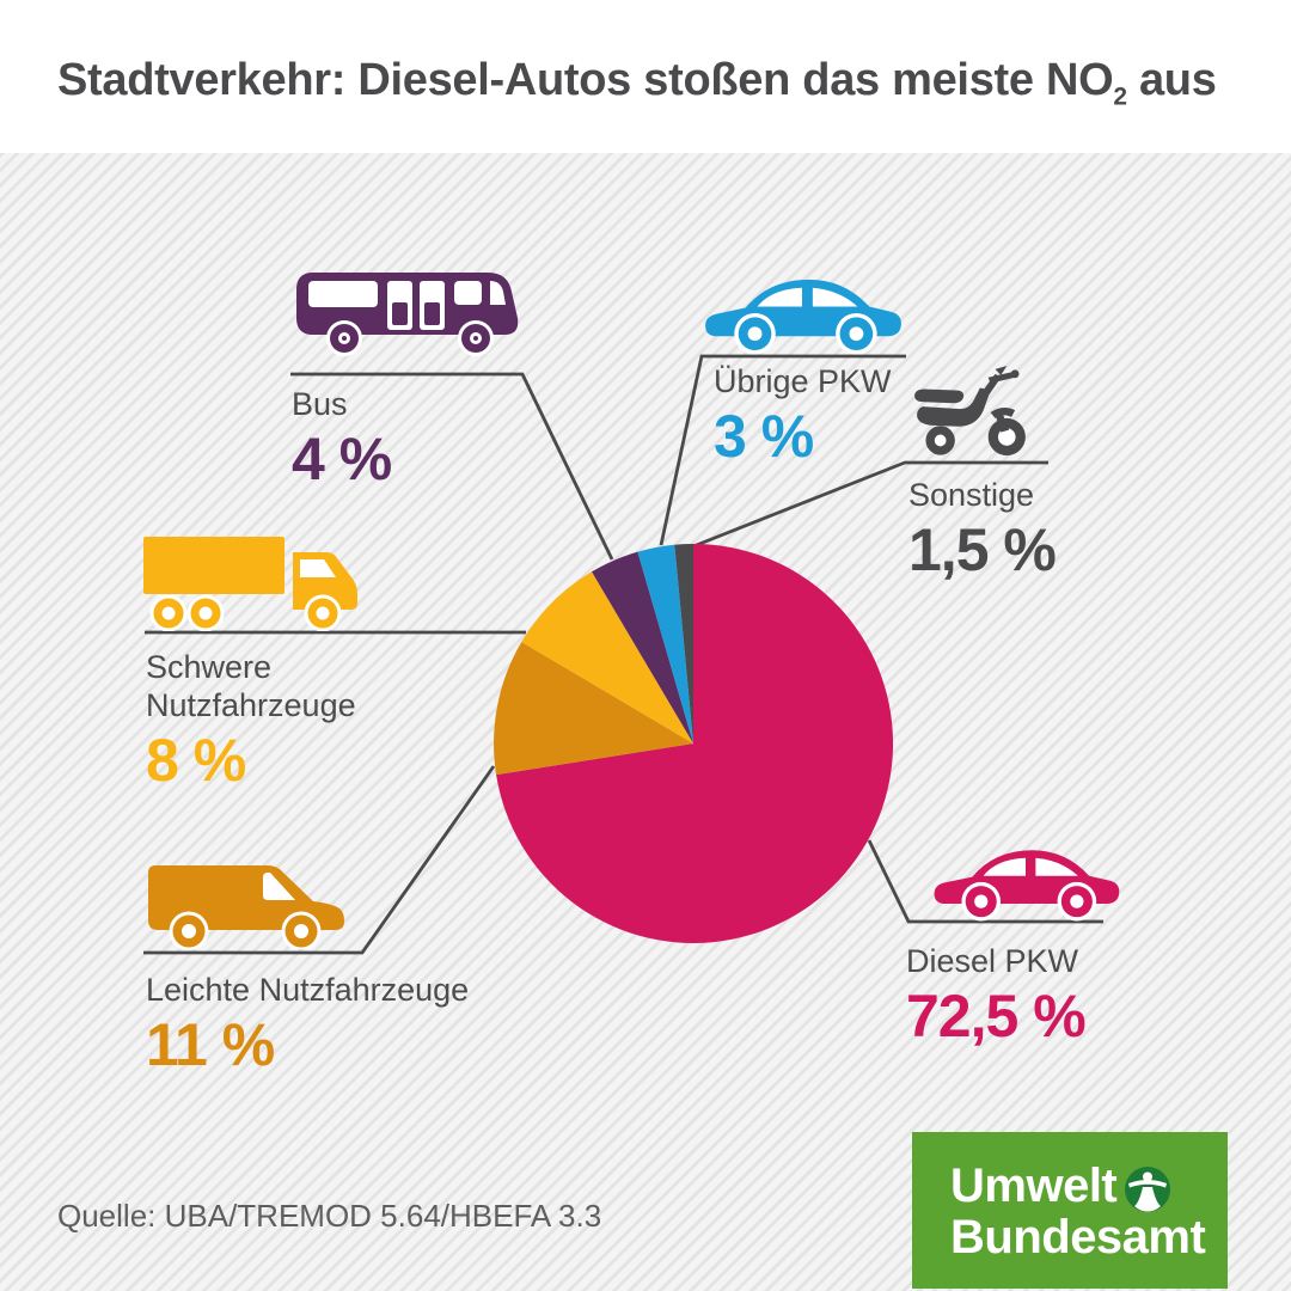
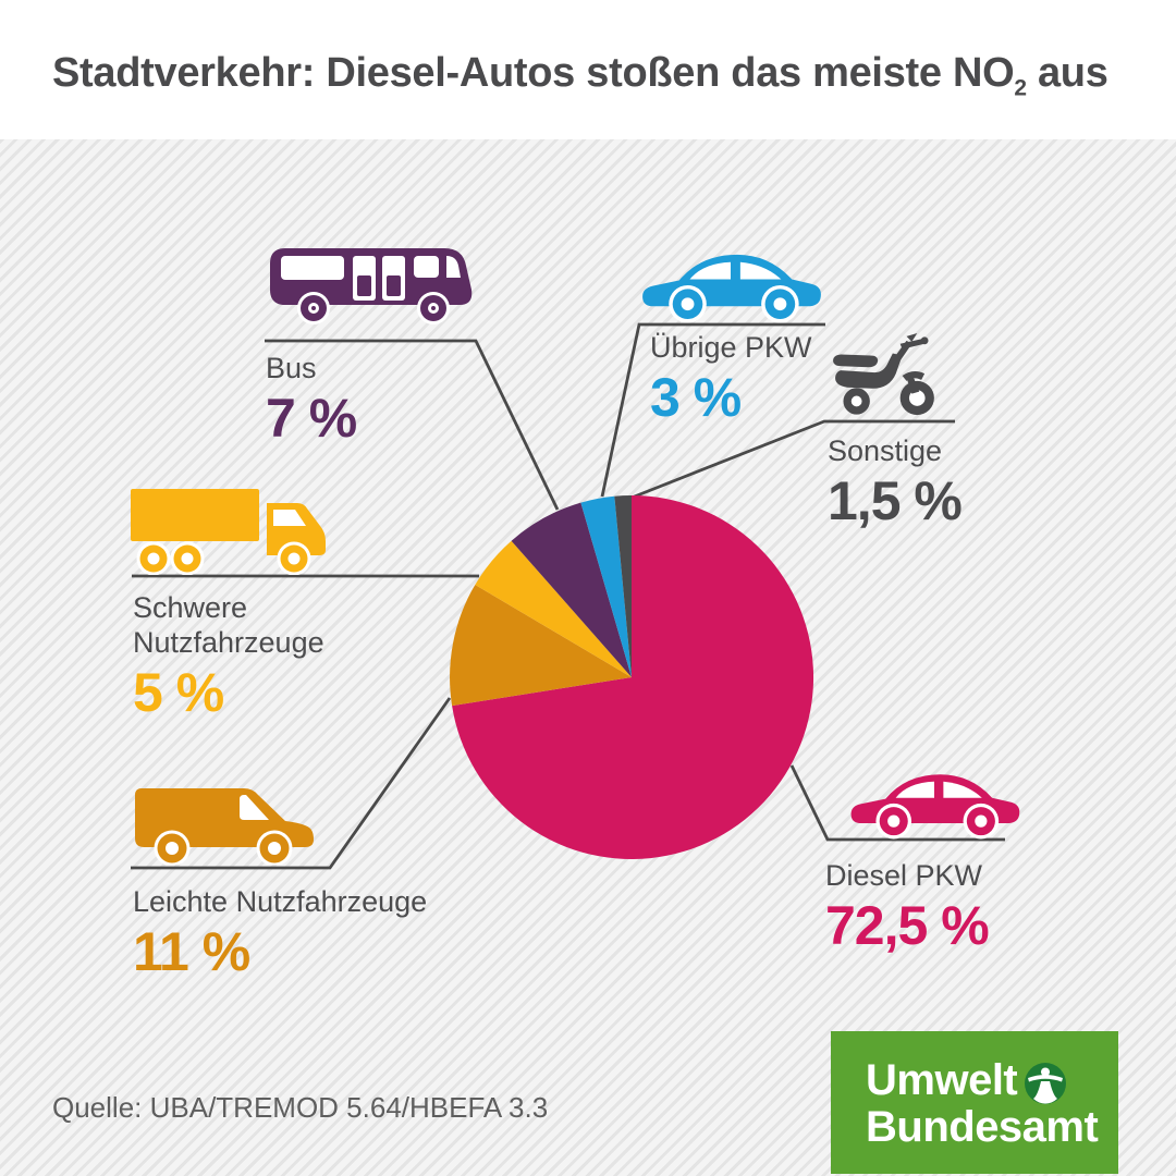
Schwere Nutzfahrzeuge: 8 -> 5
Bus: 4 -> 7
